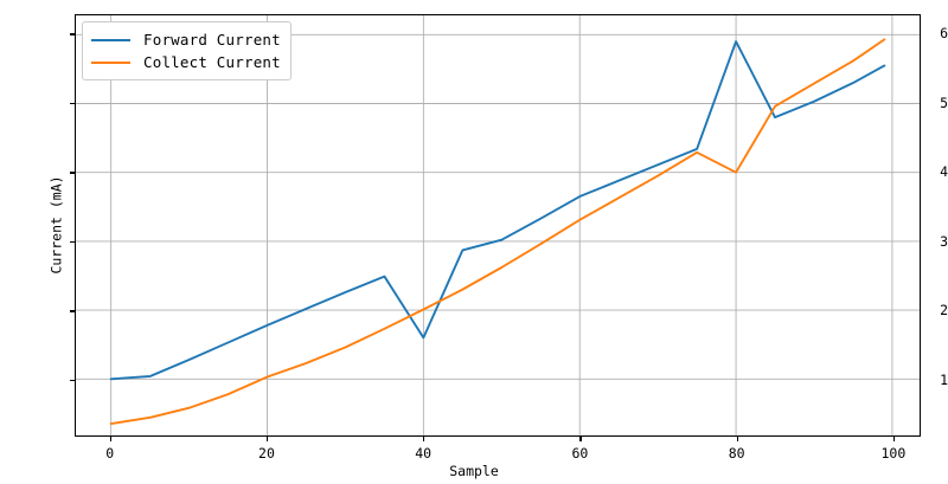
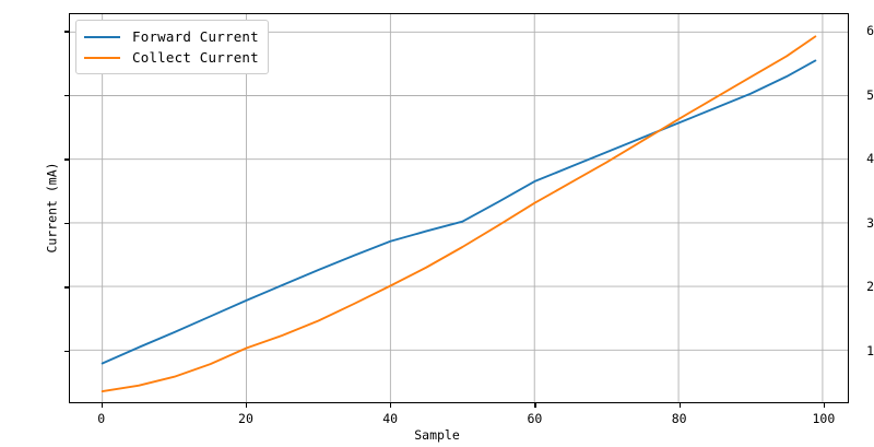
Forward Current/0: 1.0 -> 0.8
Forward Current/40: 1.6 -> 2.7
Forward Current/80: 5.9 -> 4.6
Collect Current/80: 4.0 -> 4.6
